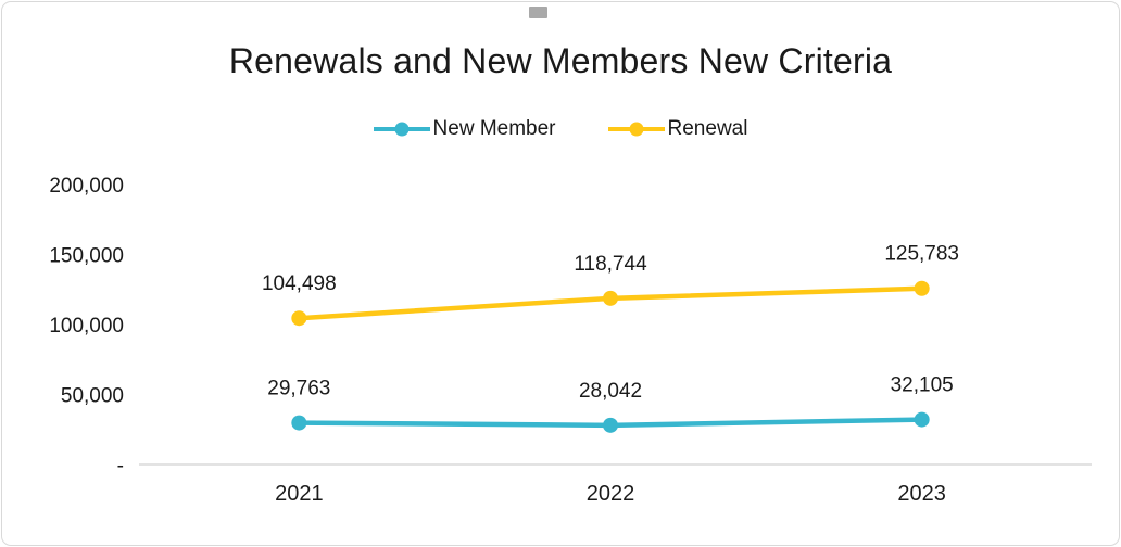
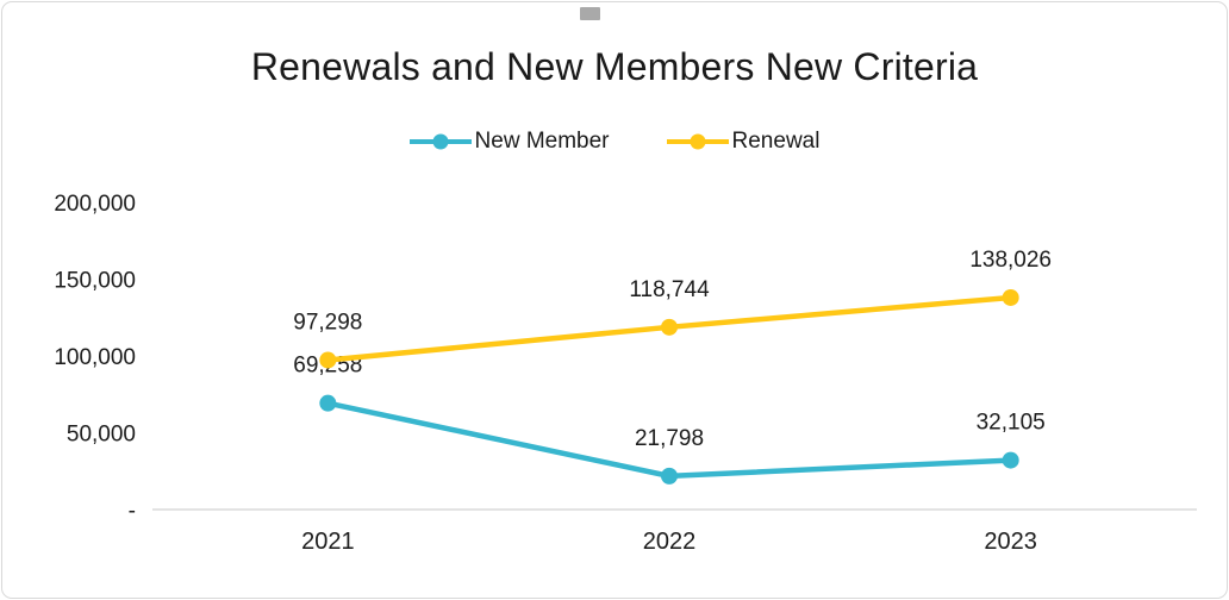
New Member/2021: 29,763 -> 69,258
Renewal/2021: 104,498 -> 97,298
New Member/2022: 28,042 -> 21,798
Renewal/2023: 125,783 -> 138,026
